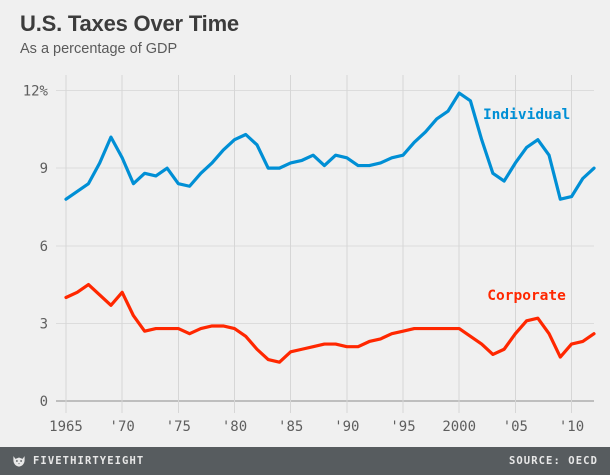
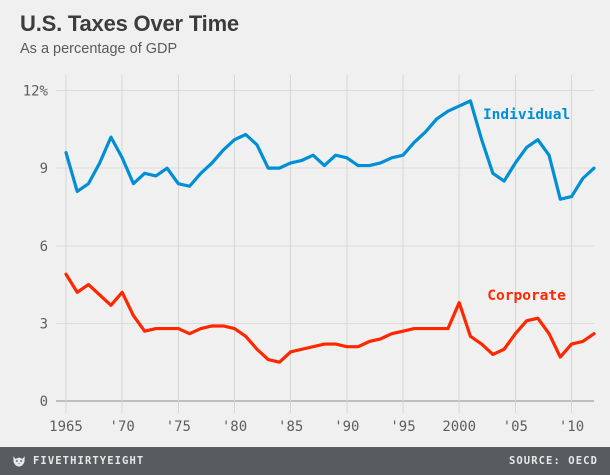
Individual/1965: 7.8% -> 9.6%
Corporate/1965: 4.0% -> 4.9%
Individual/2000: 11.9% -> 11.4%
Corporate/2000: 2.8% -> 3.8%
